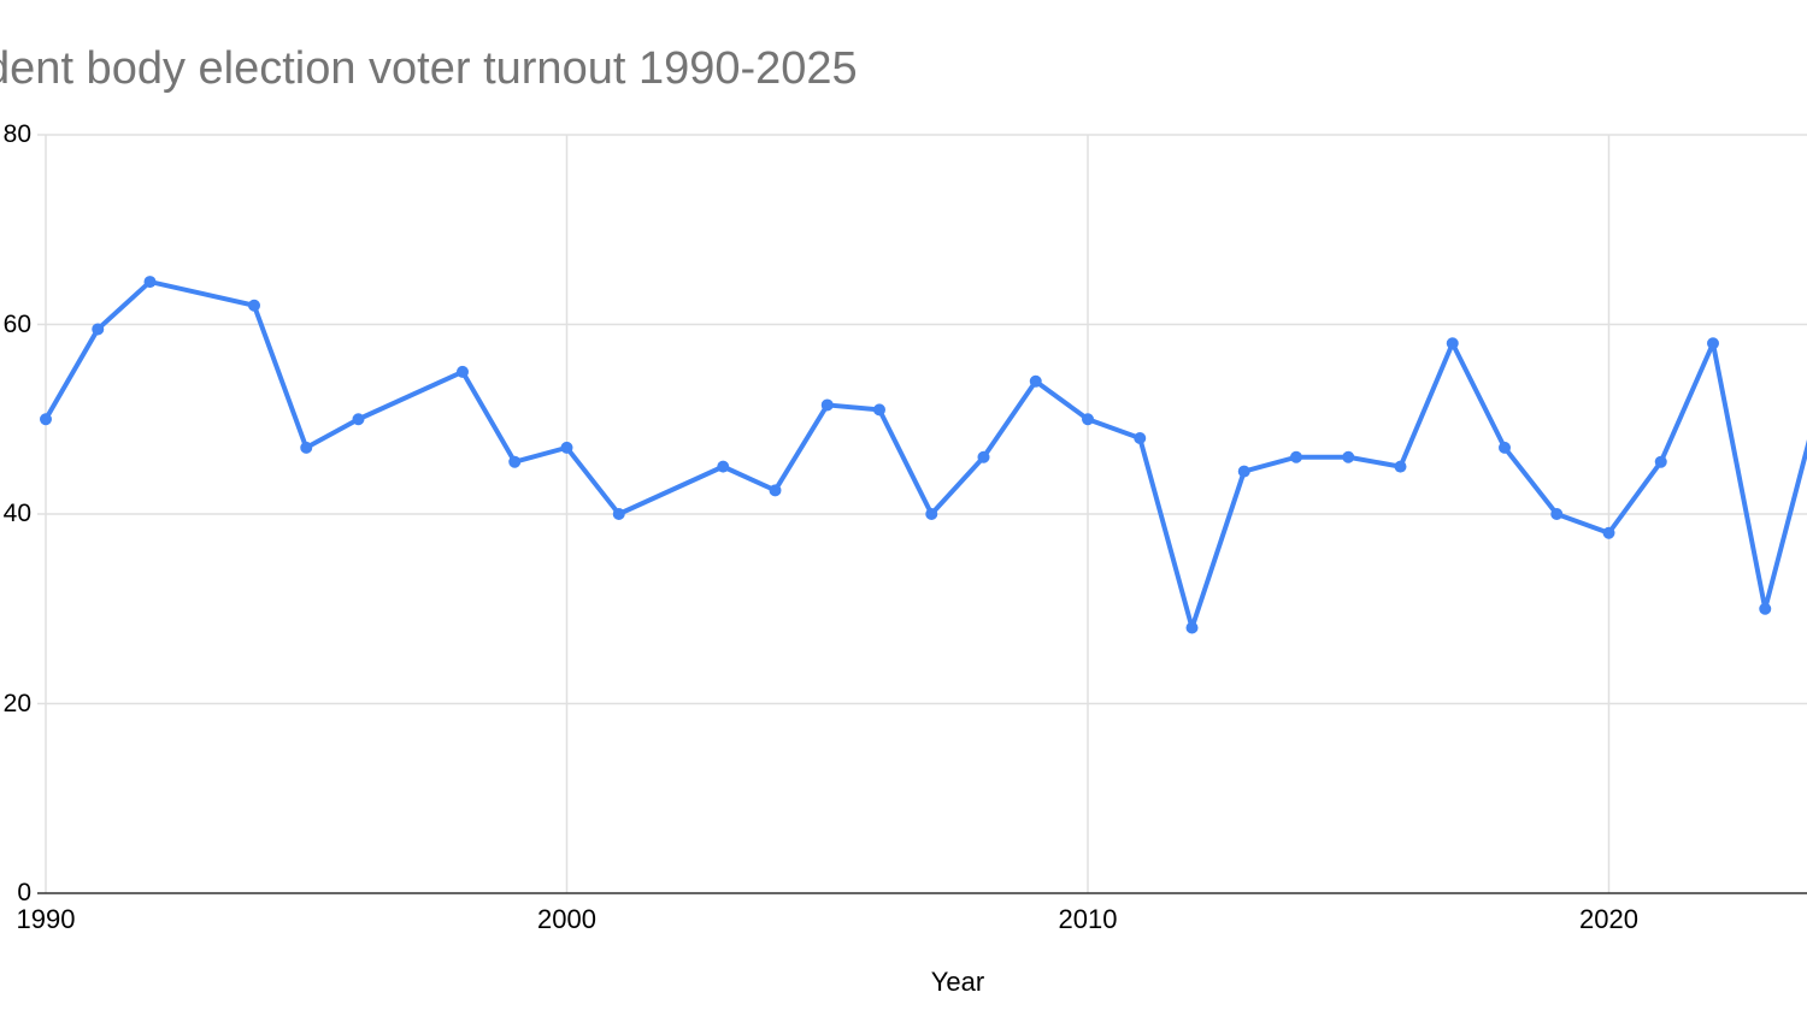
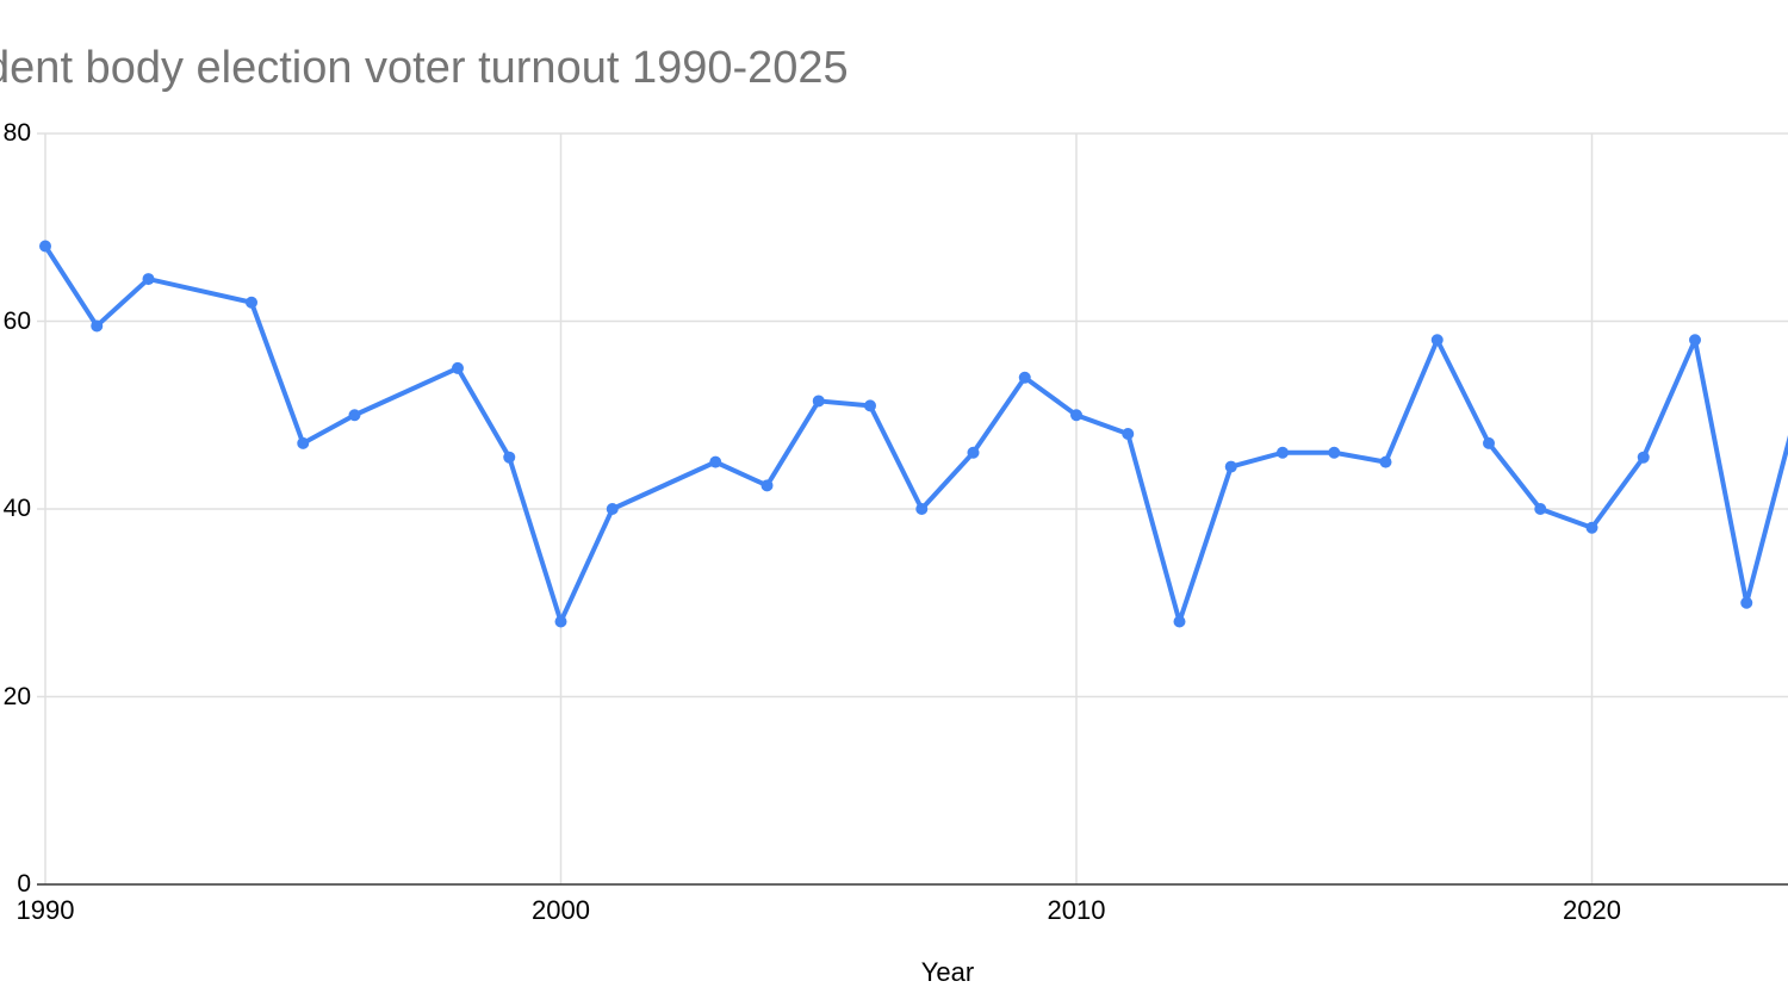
1990: 50 -> 68
2000: 47 -> 28
